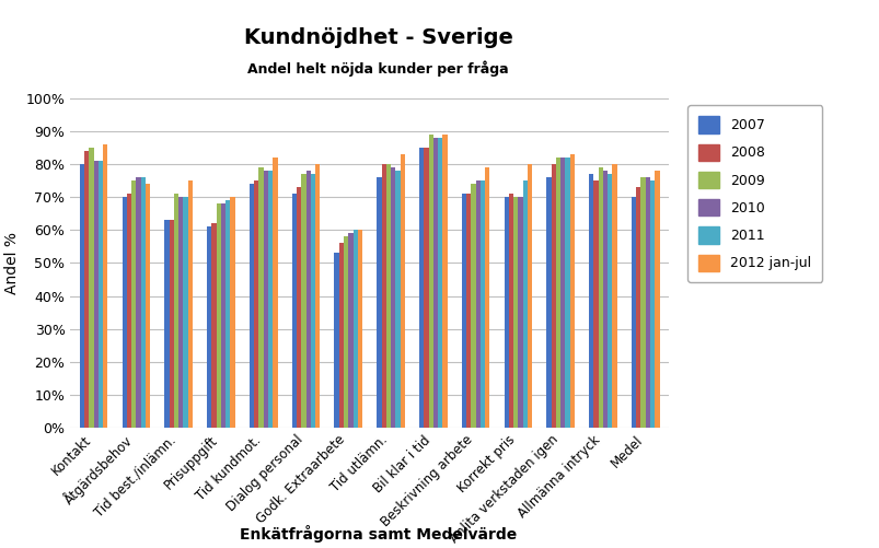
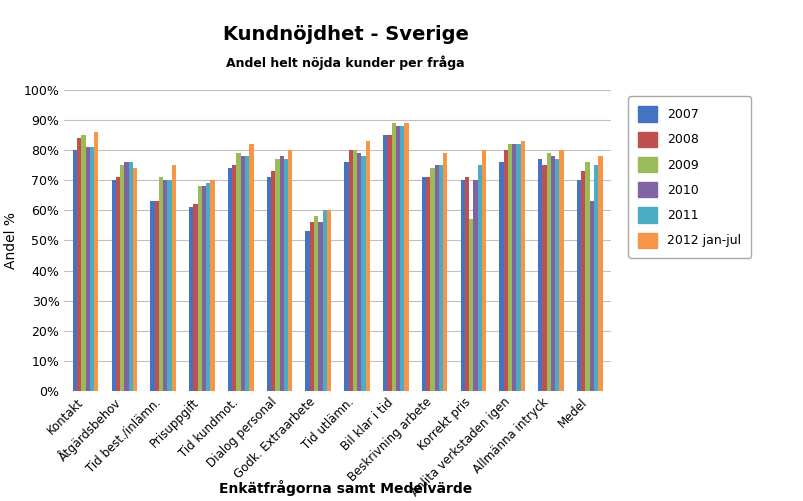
2010/Godk. Extraarbete: 59% -> 56%
2009/Korrekt pris: 70% -> 57%
2010/Medel: 76% -> 63%
